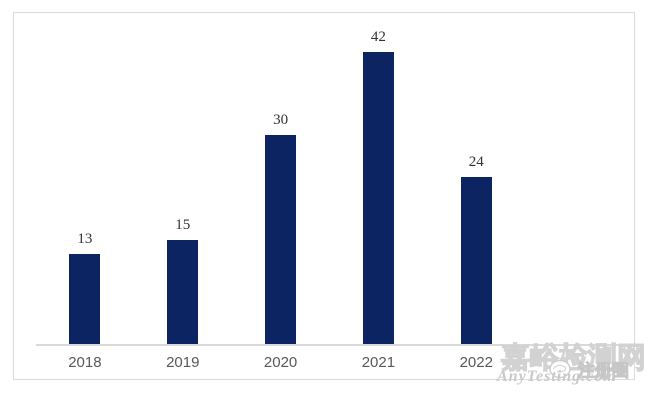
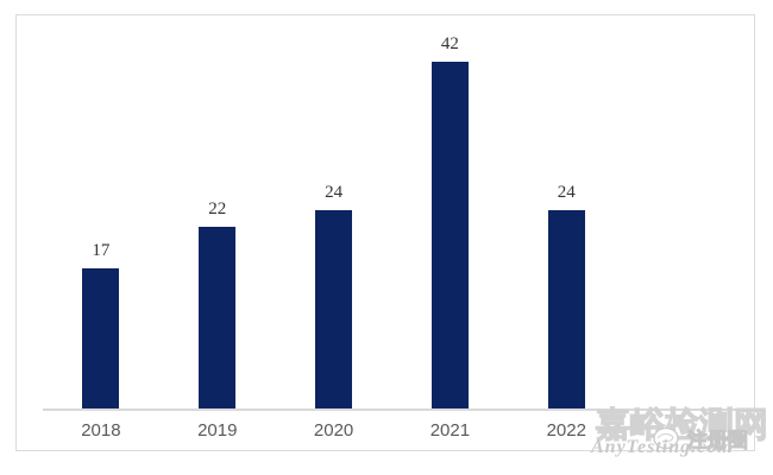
2018: 13 -> 17
2019: 15 -> 22
2020: 30 -> 24
